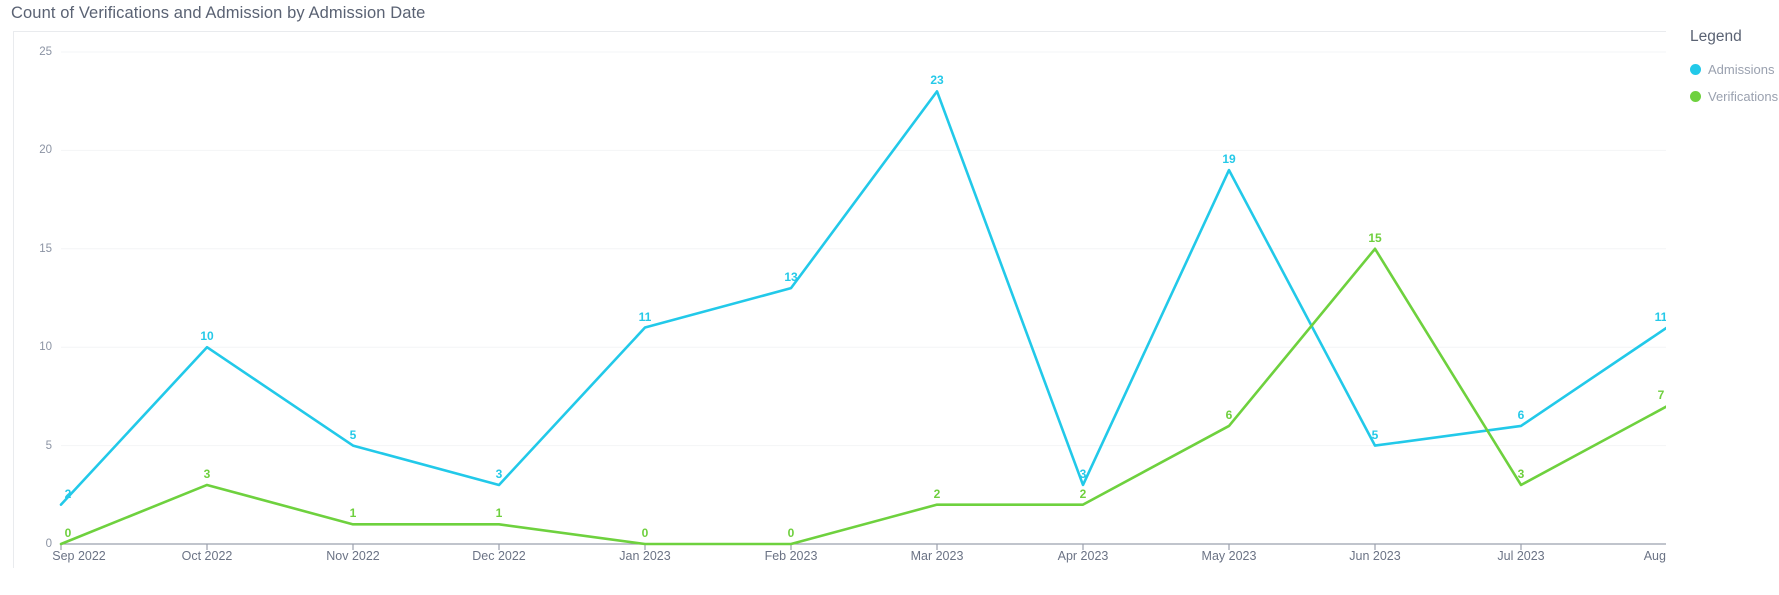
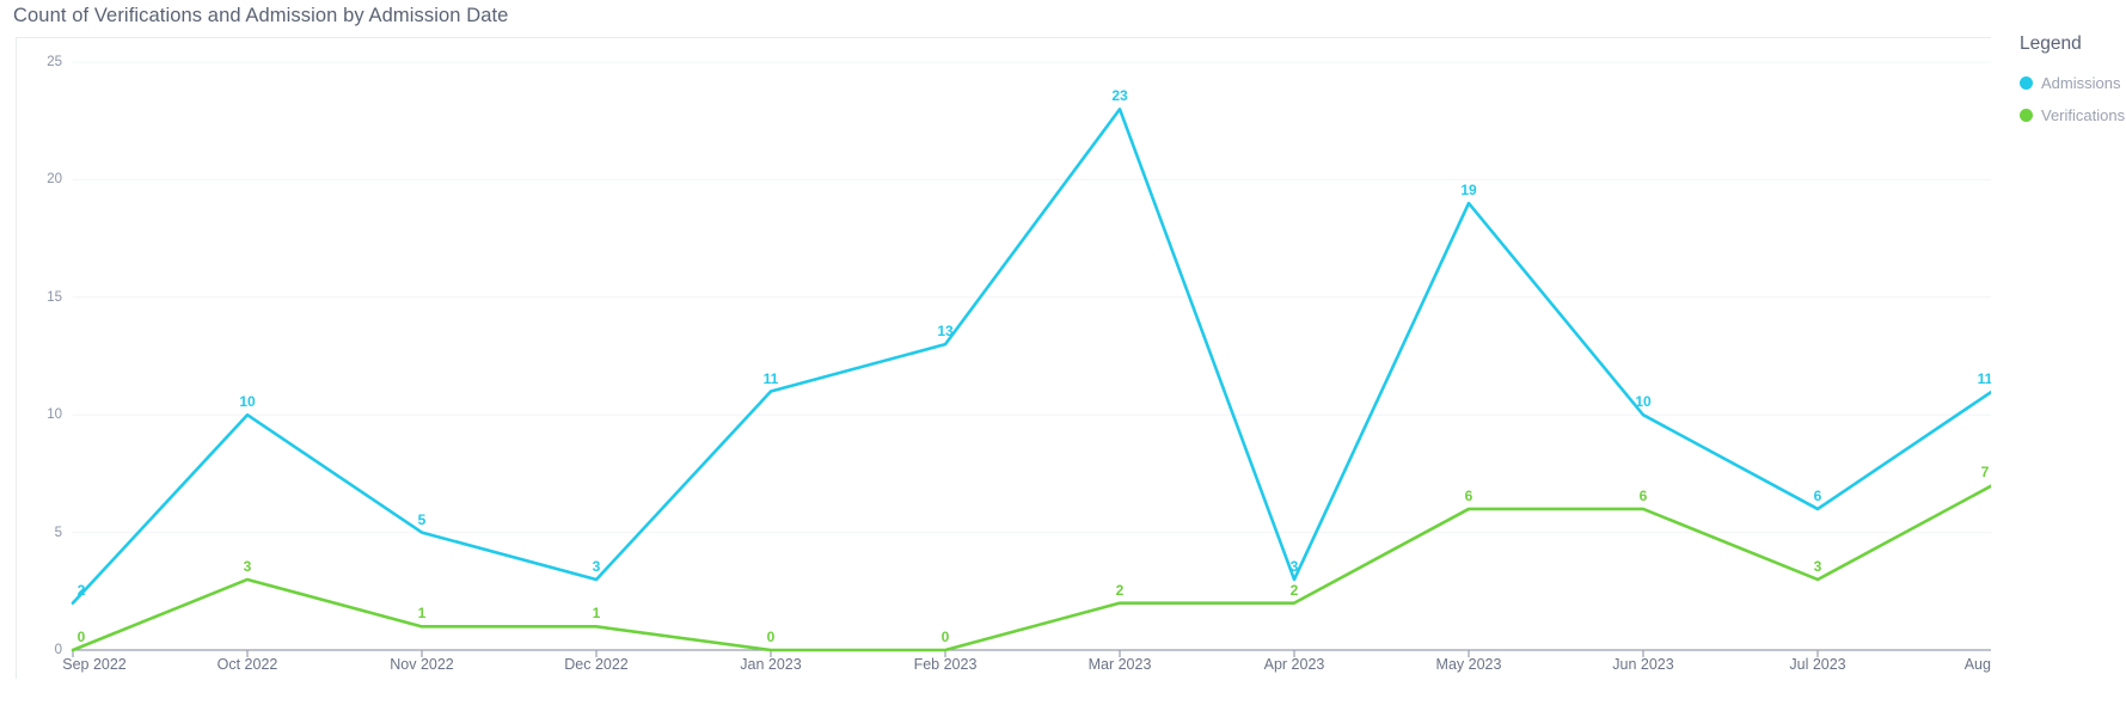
Admissions/Jun 2023: 5 -> 10
Verifications/Jun 2023: 15 -> 6
